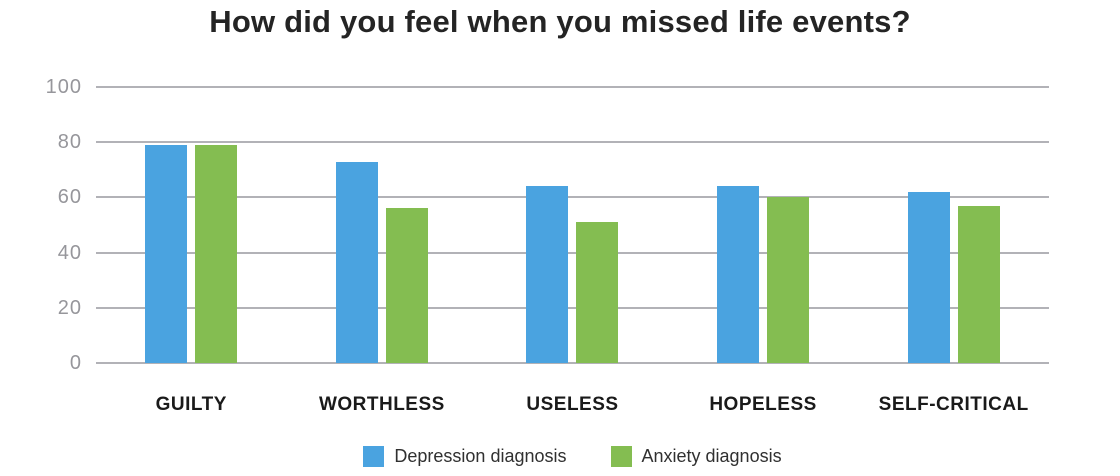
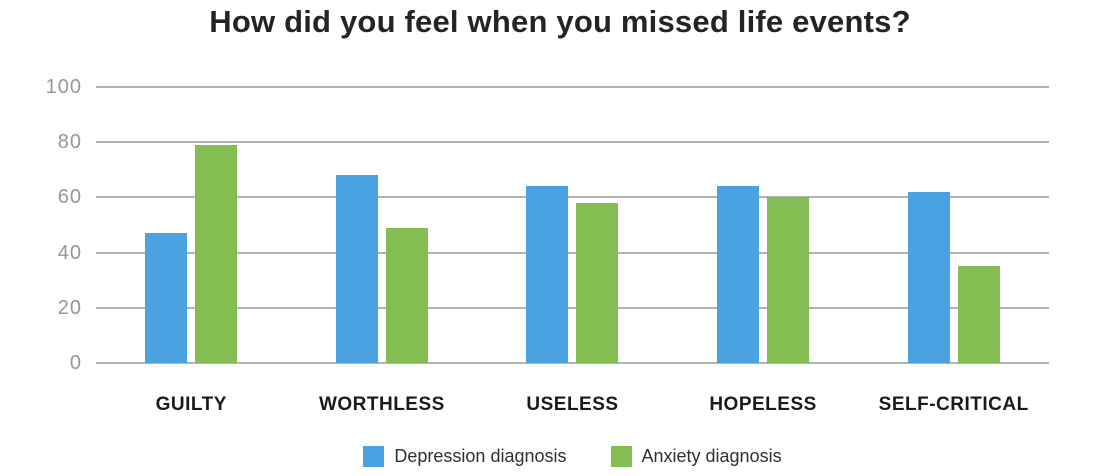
Depression diagnosis/GUILTY: 79 -> 47
Depression diagnosis/WORTHLESS: 73 -> 68
Anxiety diagnosis/WORTHLESS: 56 -> 49
Anxiety diagnosis/USELESS: 51 -> 58
Anxiety diagnosis/SELF-CRITICAL: 57 -> 35
